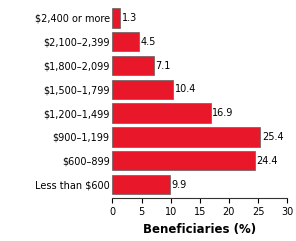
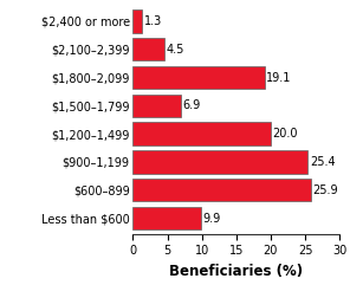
$1,800–2,099: 7.1 -> 19.1
$1,500–1,799: 10.4 -> 6.9
$1,200–1,499: 16.9 -> 20.0
$600–899: 24.4 -> 25.9
